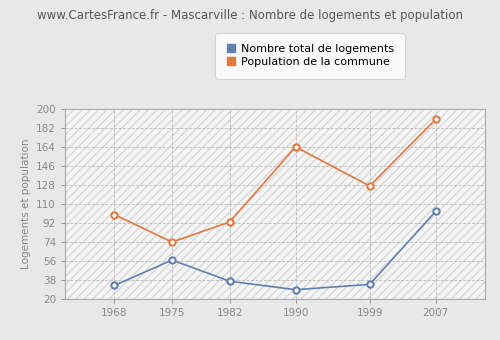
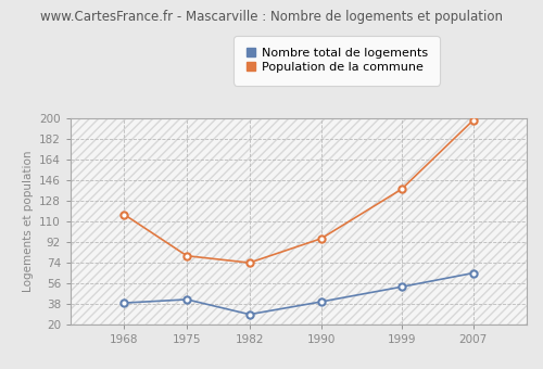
Nombre total de logements/1968: 33 -> 39
Population de la commune/1968: 100 -> 116
Nombre total de logements/1975: 57 -> 42
Population de la commune/1975: 74 -> 80
Nombre total de logements/1982: 37 -> 29
Population de la commune/1982: 93 -> 74
Nombre total de logements/1990: 29 -> 40
Population de la commune/1990: 164 -> 95
Nombre total de logements/1999: 34 -> 53
Population de la commune/1999: 127 -> 138
Nombre total de logements/2007: 103 -> 65
Population de la commune/2007: 190 -> 198
